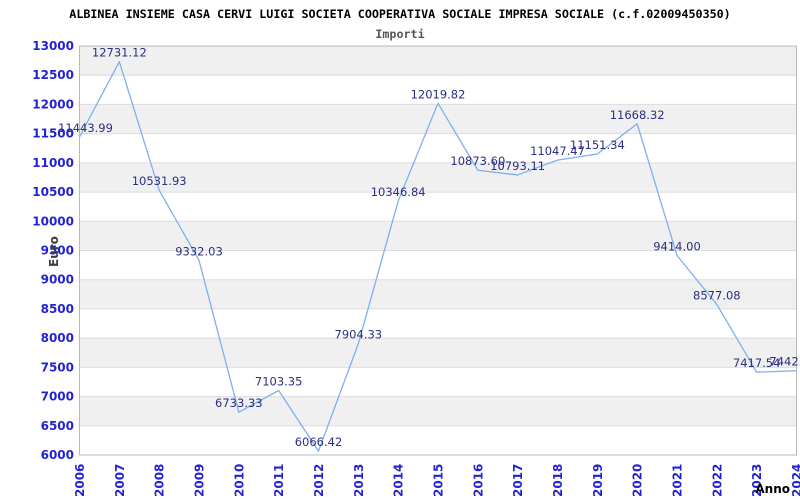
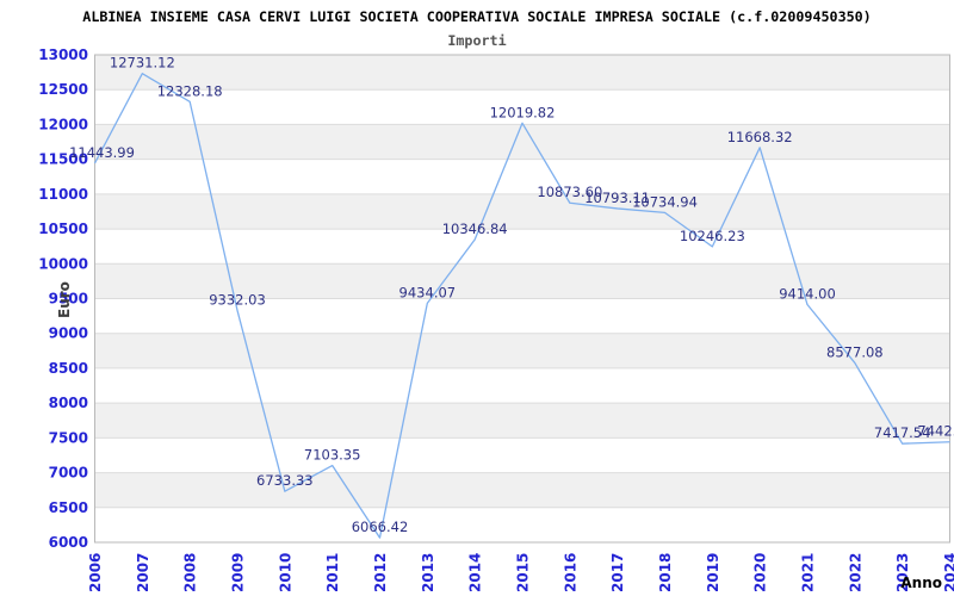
2008: 10531.93 -> 12328.18
2013: 7904.33 -> 9434.07
2018: 11047.47 -> 10734.94
2019: 11151.34 -> 10246.23
